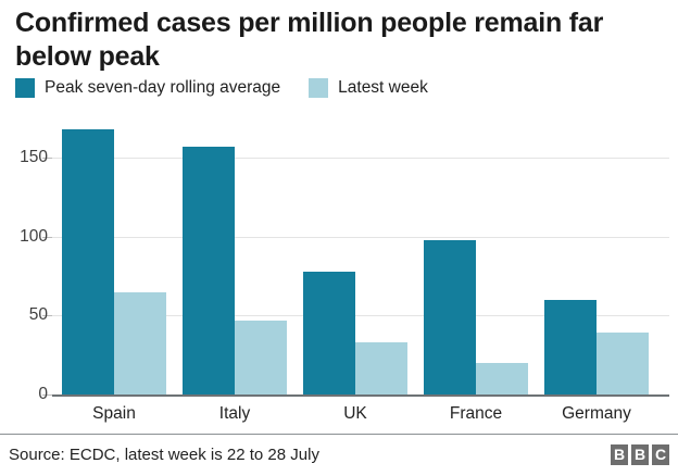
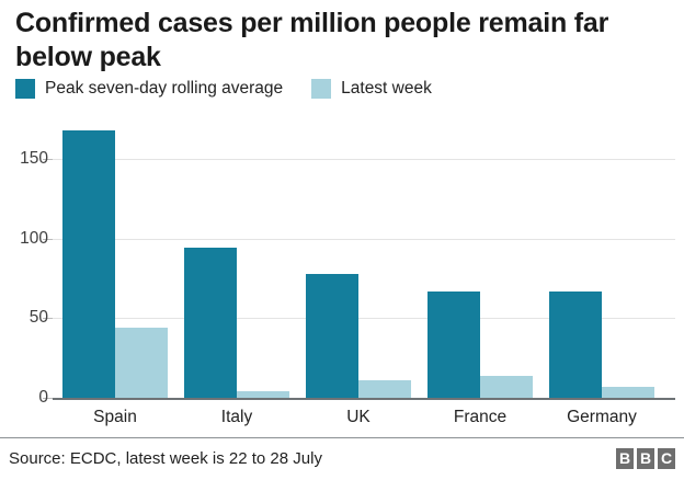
Latest week/Spain: 65 -> 44
Peak seven-day rolling average/Italy: 157 -> 94
Latest week/Italy: 47 -> 4
Latest week/UK: 33 -> 11
Peak seven-day rolling average/France: 98 -> 67
Latest week/France: 20 -> 14
Peak seven-day rolling average/Germany: 60 -> 67
Latest week/Germany: 39 -> 7
